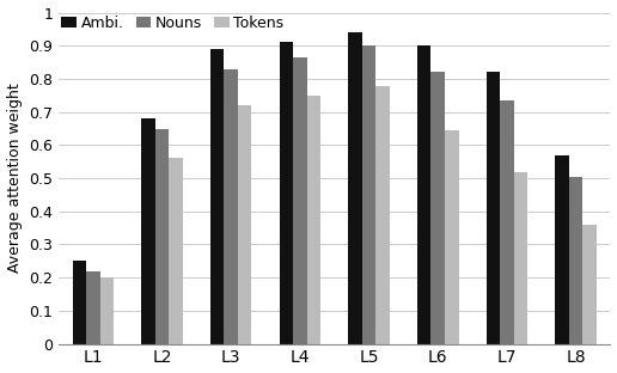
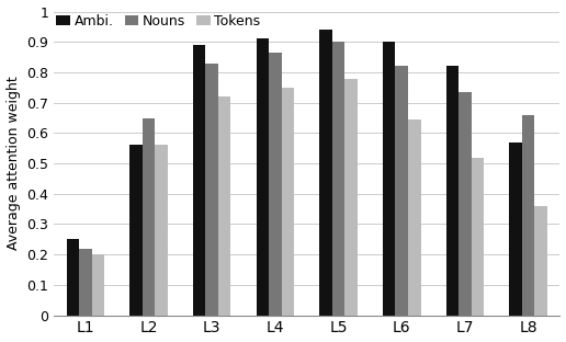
Ambi./L2: 0.68 -> 0.56
Nouns/L8: 0.505 -> 0.660
